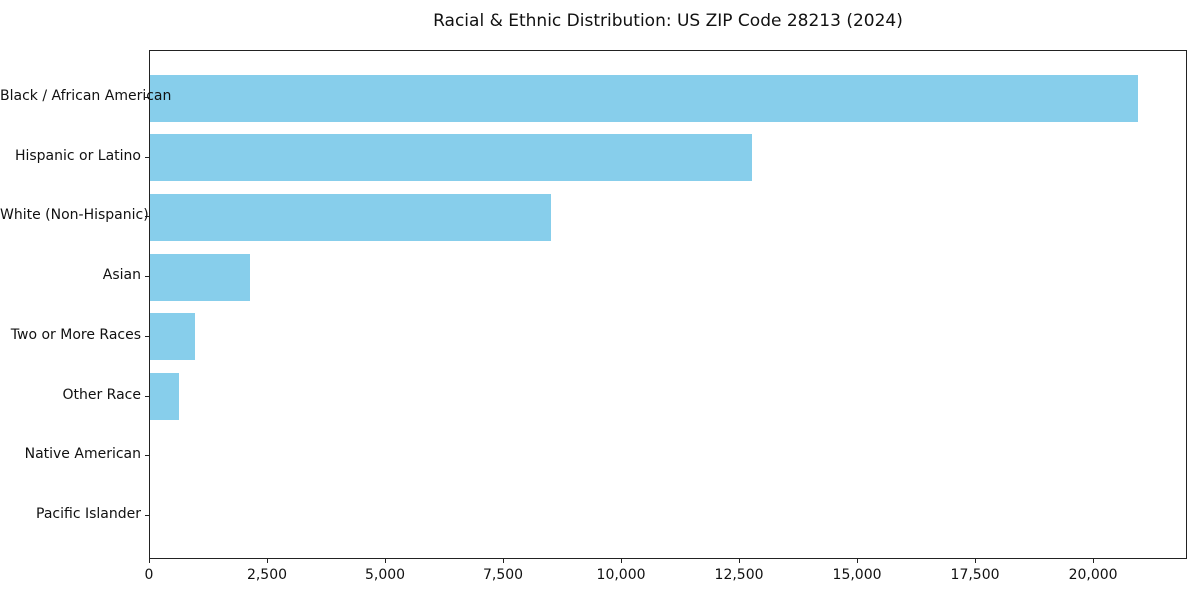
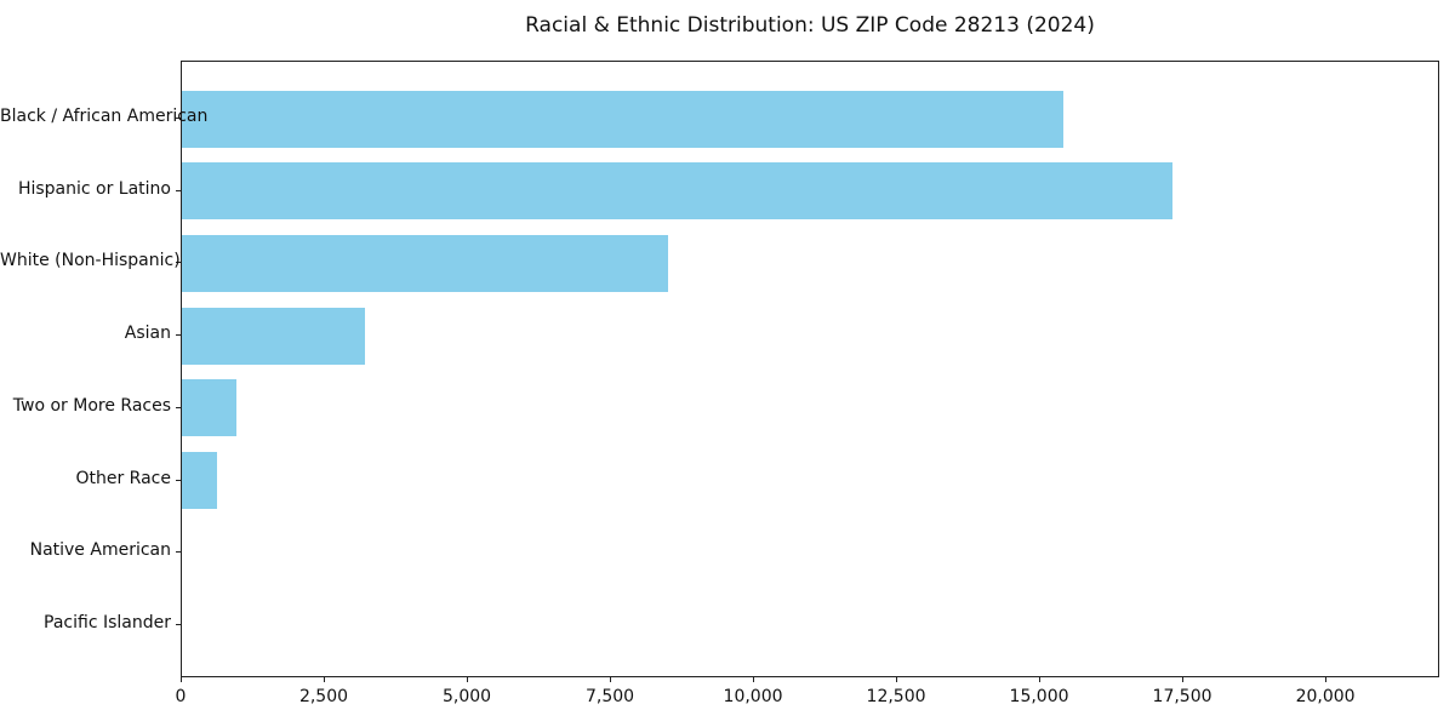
Black / African American: 20900 -> 15400
Hispanic or Latino: 12800 -> 17300
Asian: 2100 -> 3200
